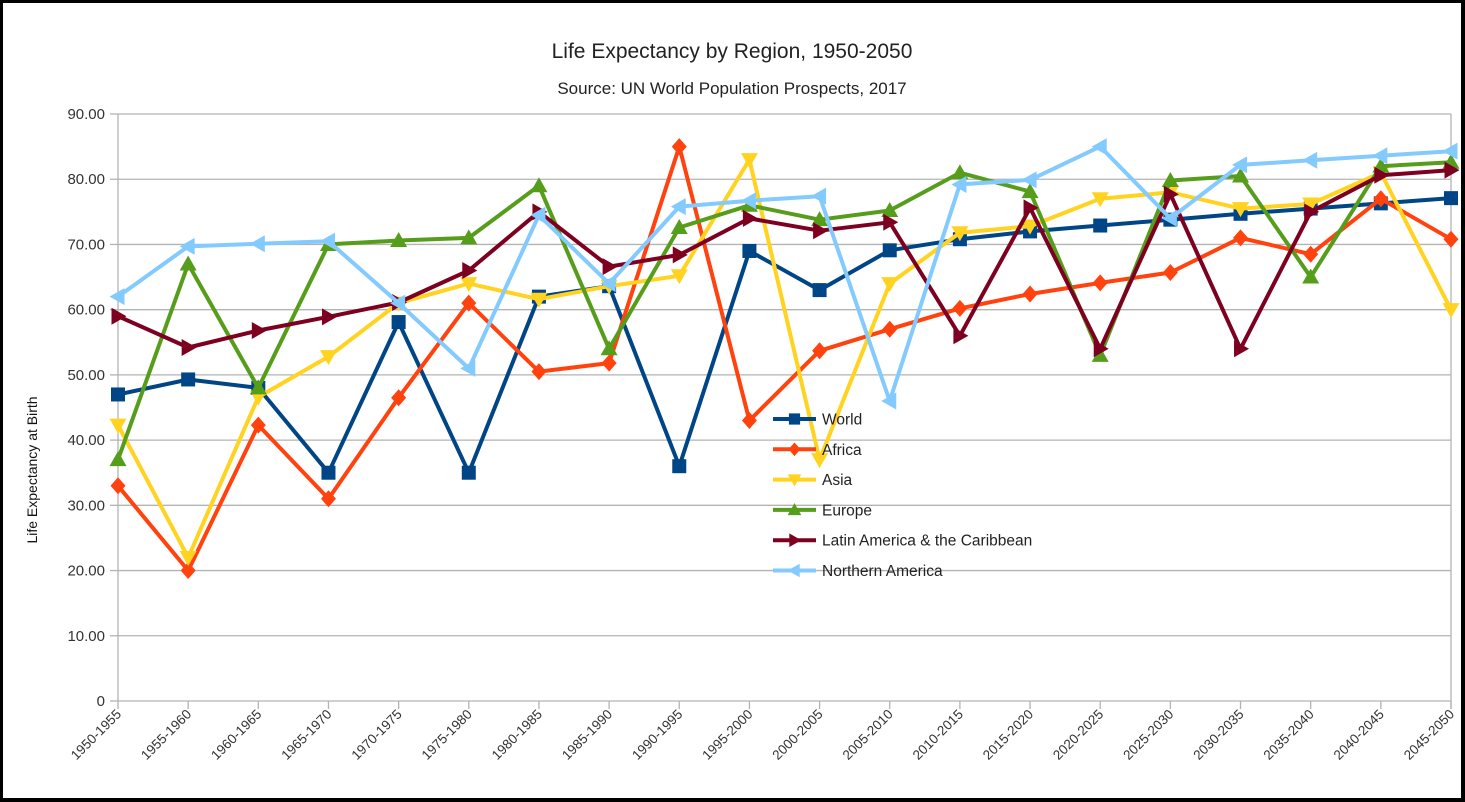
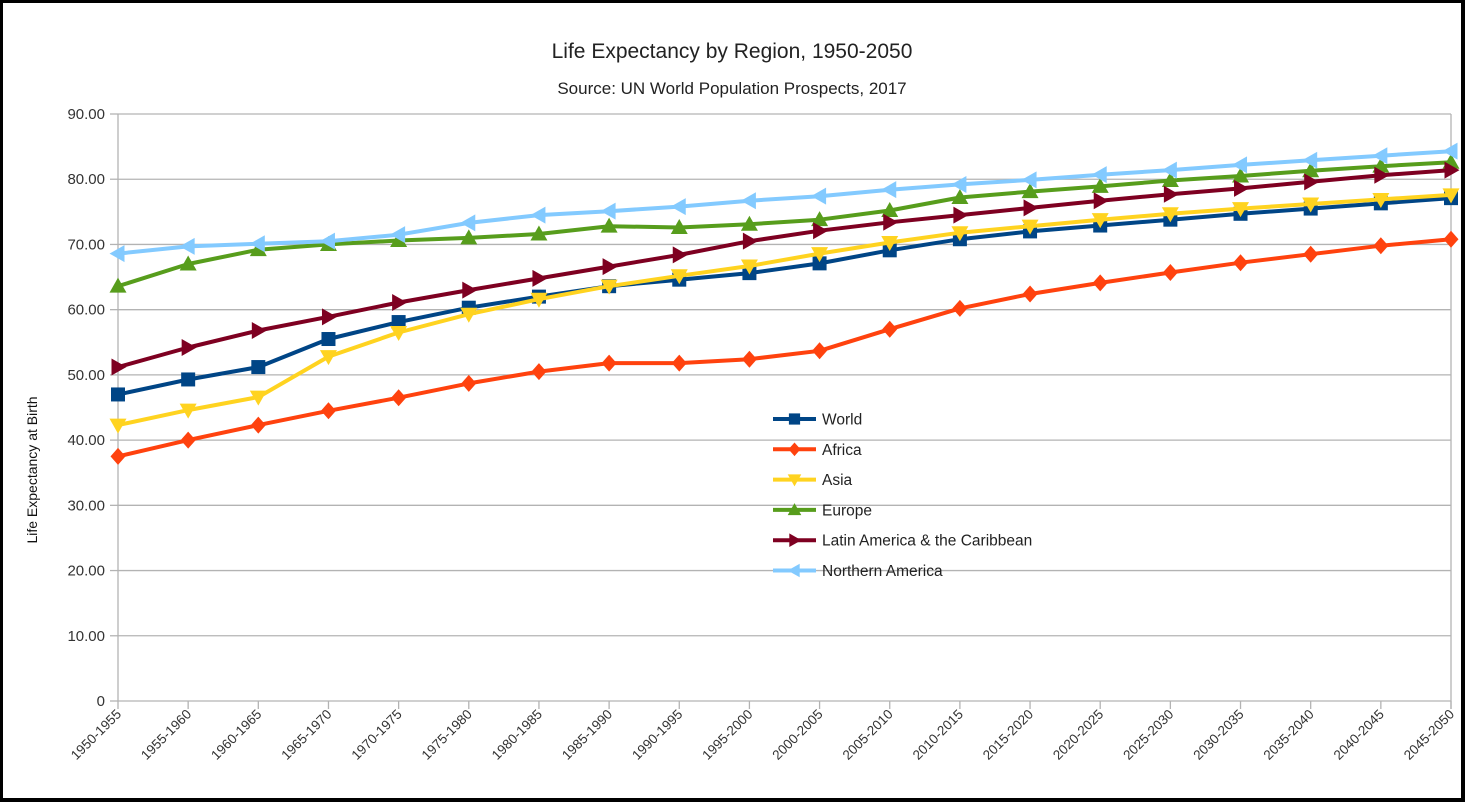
Africa/1950-1955: 33 -> 38
Europe/1950-1955: 37 -> 64
Latin America & the Caribbean/1950-1955: 59 -> 51
Northern America/1950-1955: 62 -> 69
Africa/1955-1960: 20 -> 40
Asia/1955-1960: 22 -> 45
World/1960-1965: 48 -> 51
Europe/1960-1965: 48 -> 69
World/1965-1970: 35 -> 56
Africa/1965-1970: 31 -> 44
Asia/1970-1975: 61 -> 56
Northern America/1970-1975: 61 -> 72
World/1975-1980: 35 -> 60
Africa/1975-1980: 61 -> 49
Asia/1975-1980: 64 -> 59
Latin America & the Caribbean/1975-1980: 66 -> 63
Northern America/1975-1980: 51 -> 73
Europe/1980-1985: 79 -> 72
Latin America & the Caribbean/1980-1985: 75 -> 65
Europe/1985-1990: 54 -> 73
Northern America/1985-1990: 64 -> 75
World/1990-1995: 36 -> 65
Africa/1990-1995: 85 -> 52
World/1995-2000: 69 -> 66
Africa/1995-2000: 43 -> 52
Asia/1995-2000: 83 -> 67
Europe/1995-2000: 76 -> 73
Latin America & the Caribbean/1995-2000: 74 -> 70
World/2000-2005: 63 -> 67
Asia/2000-2005: 37 -> 69
Asia/2005-2010: 64 -> 70
Northern America/2005-2010: 46 -> 78
Europe/2010-2015: 81 -> 77
Latin America & the Caribbean/2010-2015: 56 -> 74
Asia/2020-2025: 77 -> 74
Europe/2020-2025: 53 -> 79
Latin America & the Caribbean/2020-2025: 54 -> 77
Northern America/2020-2025: 85 -> 81
Asia/2025-2030: 78 -> 75
Northern America/2025-2030: 74 -> 81
Africa/2030-2035: 71 -> 67
Latin America & the Caribbean/2030-2035: 54 -> 79
Europe/2035-2040: 65 -> 81
Latin America & the Caribbean/2035-2040: 75 -> 80
Africa/2040-2045: 77 -> 70
Asia/2040-2045: 81 -> 77
Asia/2045-2050: 60 -> 78
